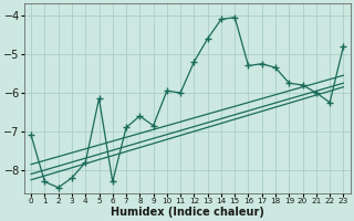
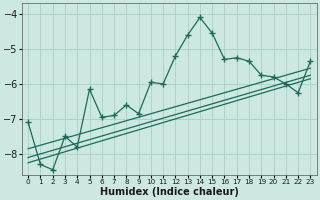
3: -8.20 -> -7.50
6: -8.30 -> -6.95
15: -4.05 -> -4.55
23: -4.80 -> -5.35
